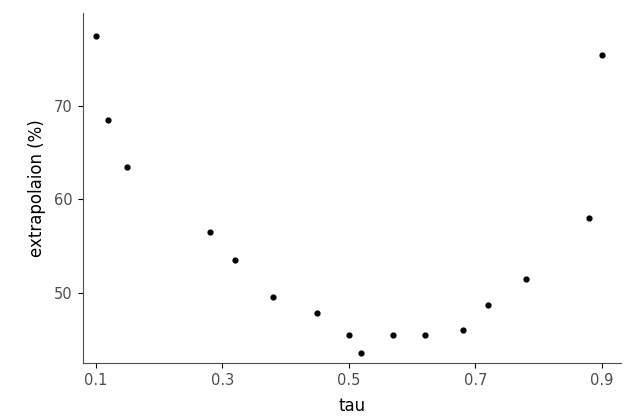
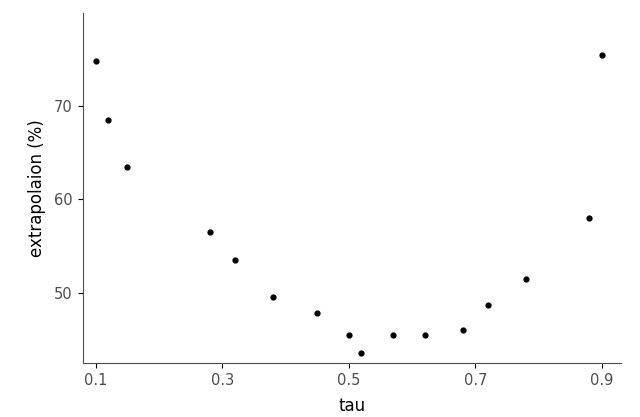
0.1: 77.5 -> 74.8
